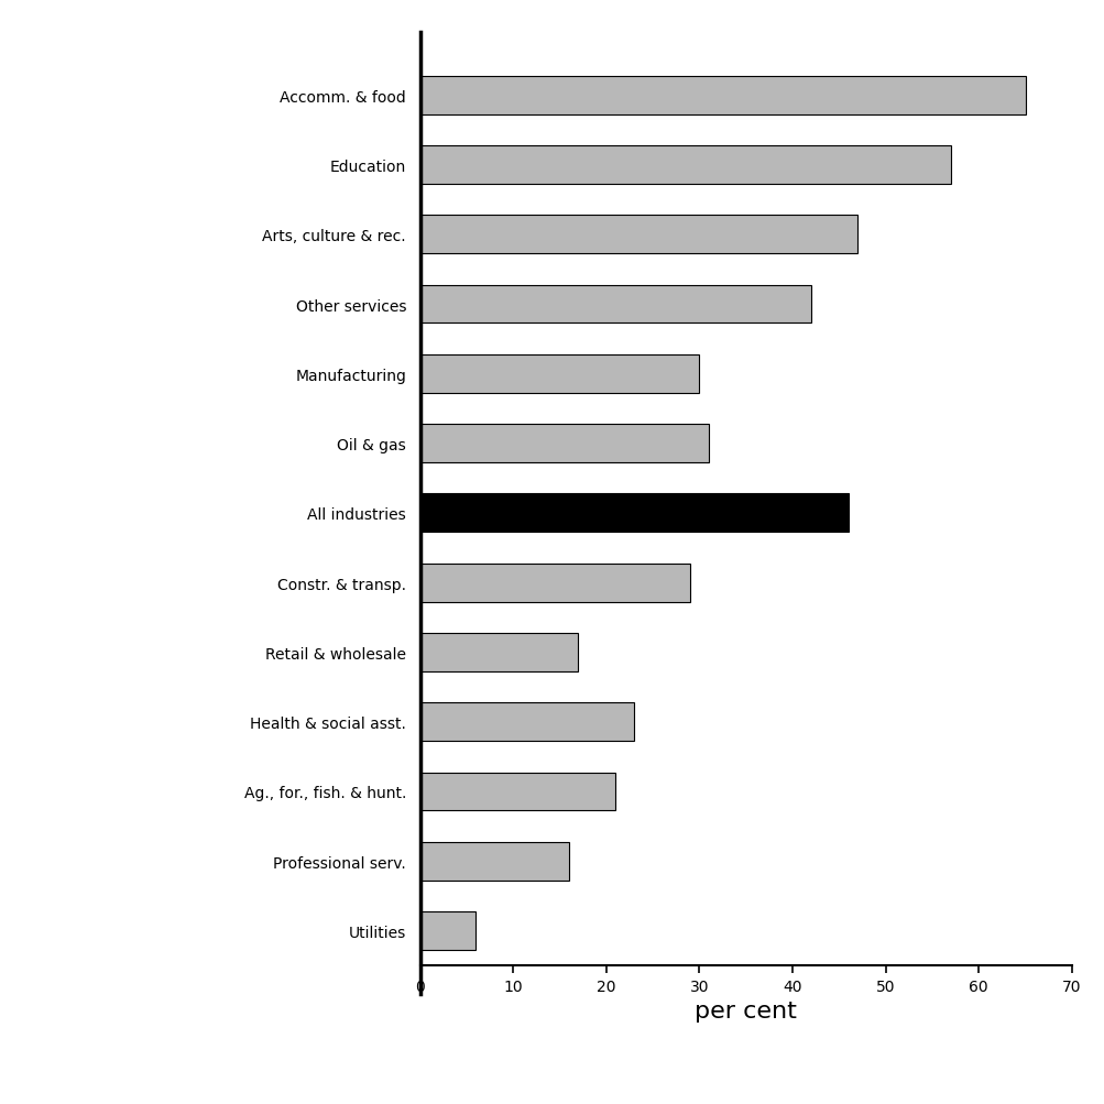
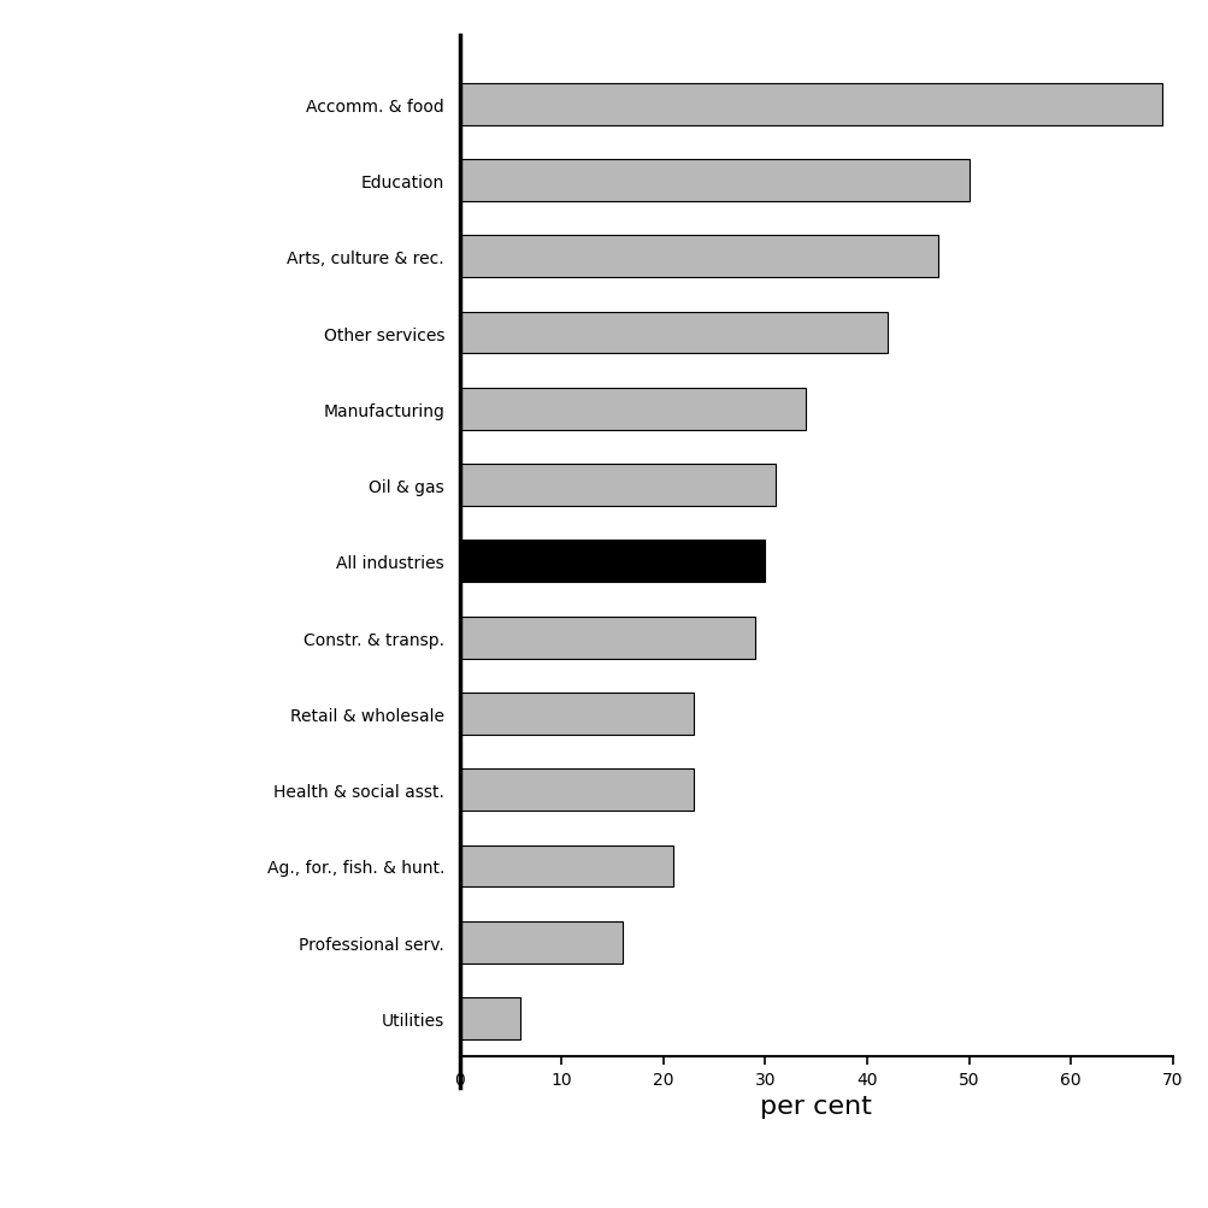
Accomm. & food: 65 -> 69
Education: 57 -> 50
Manufacturing: 30 -> 34
All industries: 46 -> 30
Retail & wholesale: 17 -> 23
